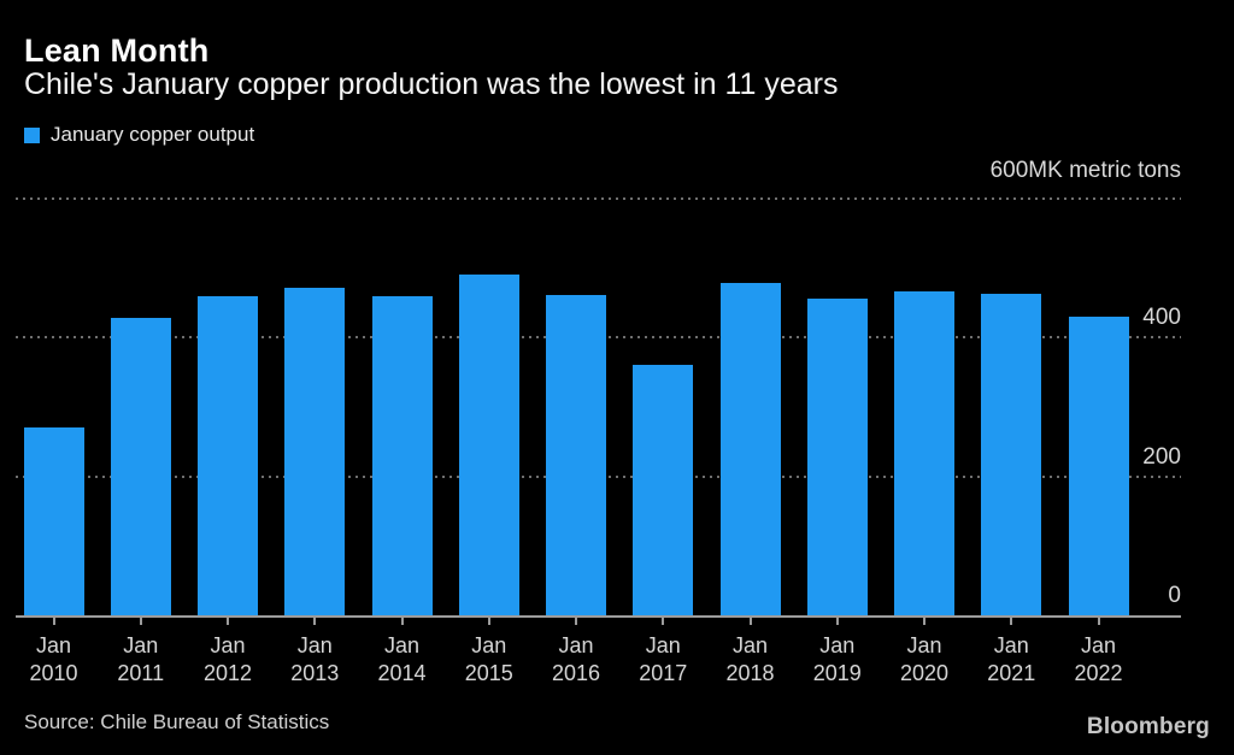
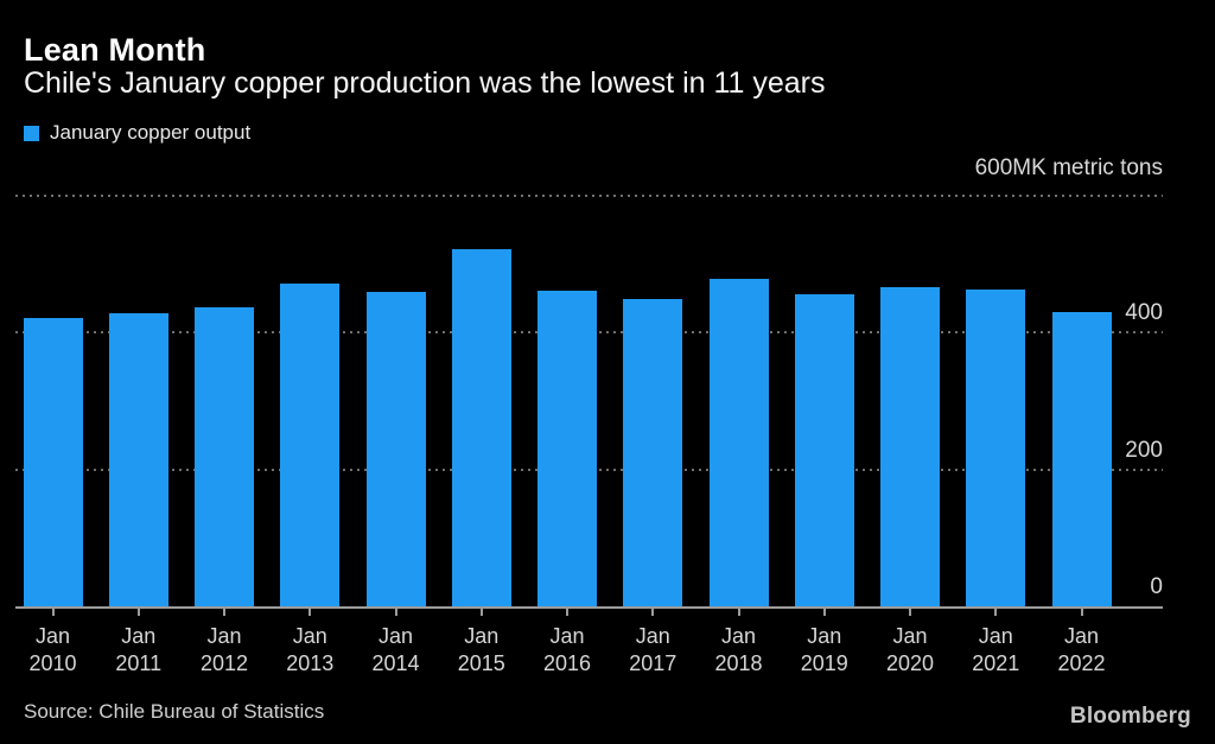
Jan 2010: 270 -> 420
Jan 2012: 460 -> 440
Jan 2015: 490 -> 520
Jan 2017: 360 -> 450
